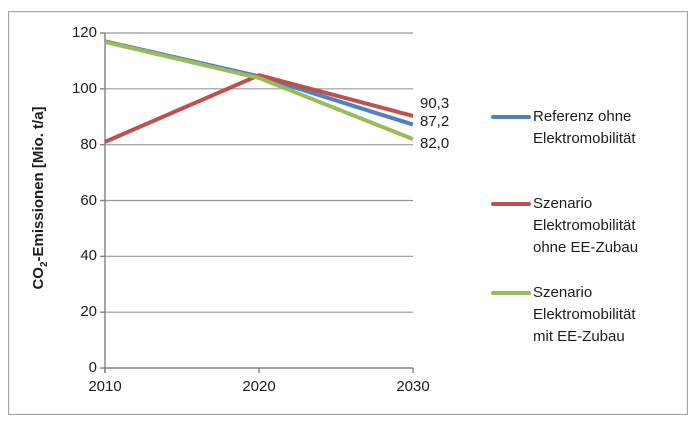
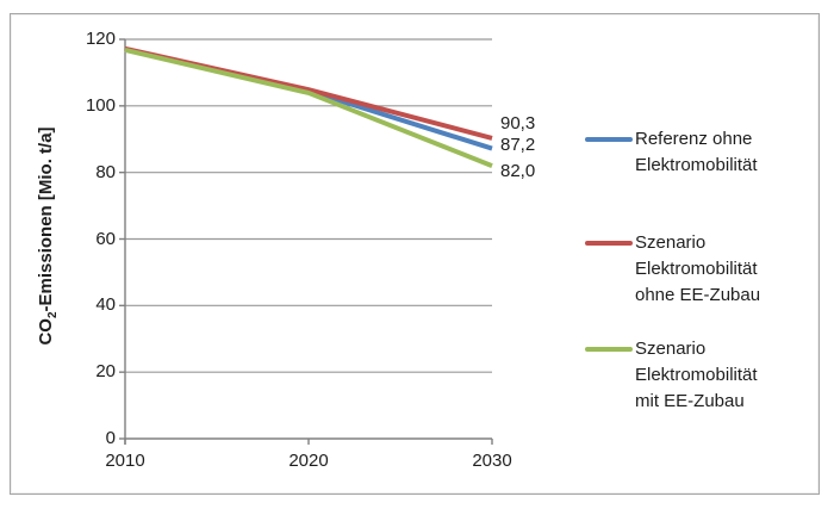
Szenario Elektromobilität ohne EE-Zubau/2010: 81 -> 117
